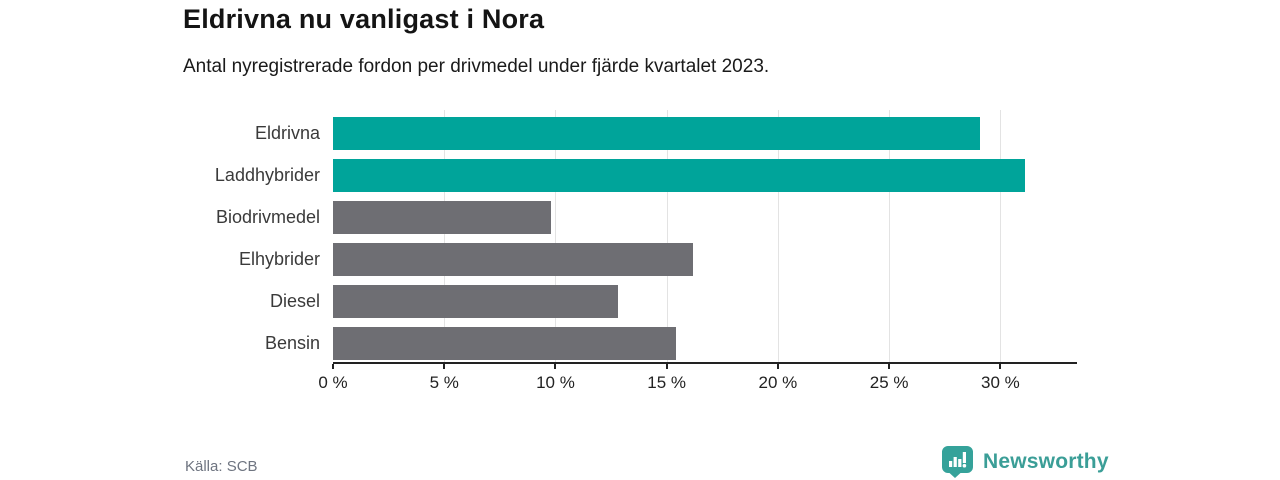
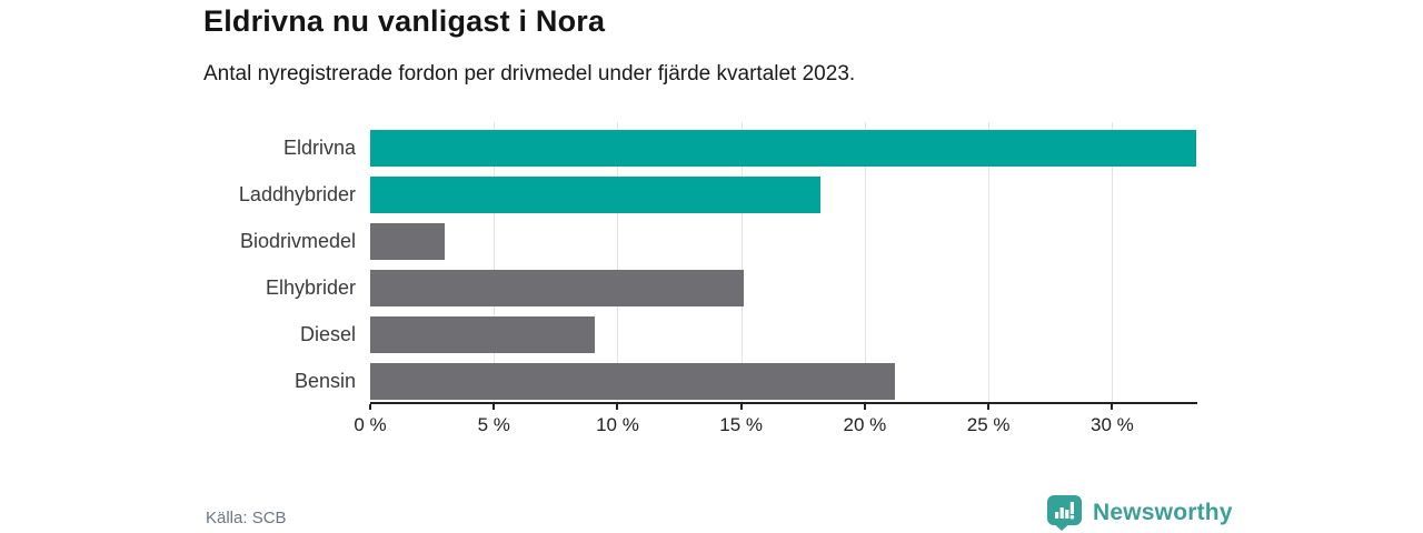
Eldrivna: 29.1% -> 33.4%
Laddhybrider: 31.1% -> 18.2%
Biodrivmedel: 9.8% -> 3.0%
Elhybrider: 16.2% -> 15.1%
Diesel: 12.8% -> 9.1%
Bensin: 15.4% -> 21.2%
